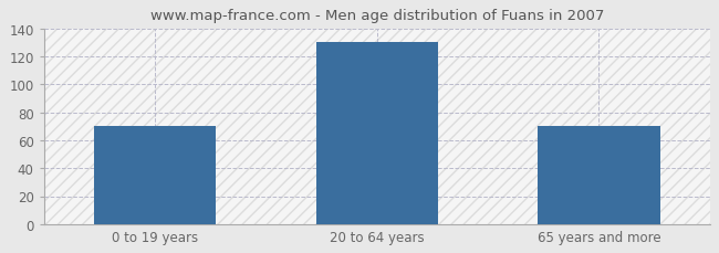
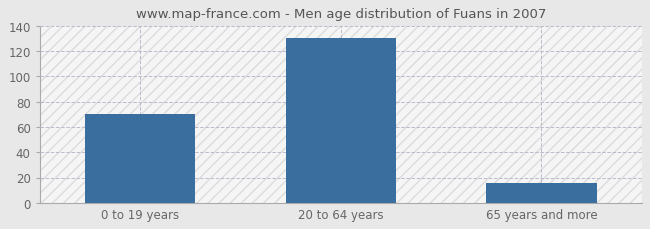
65 years and more: 70 -> 16
